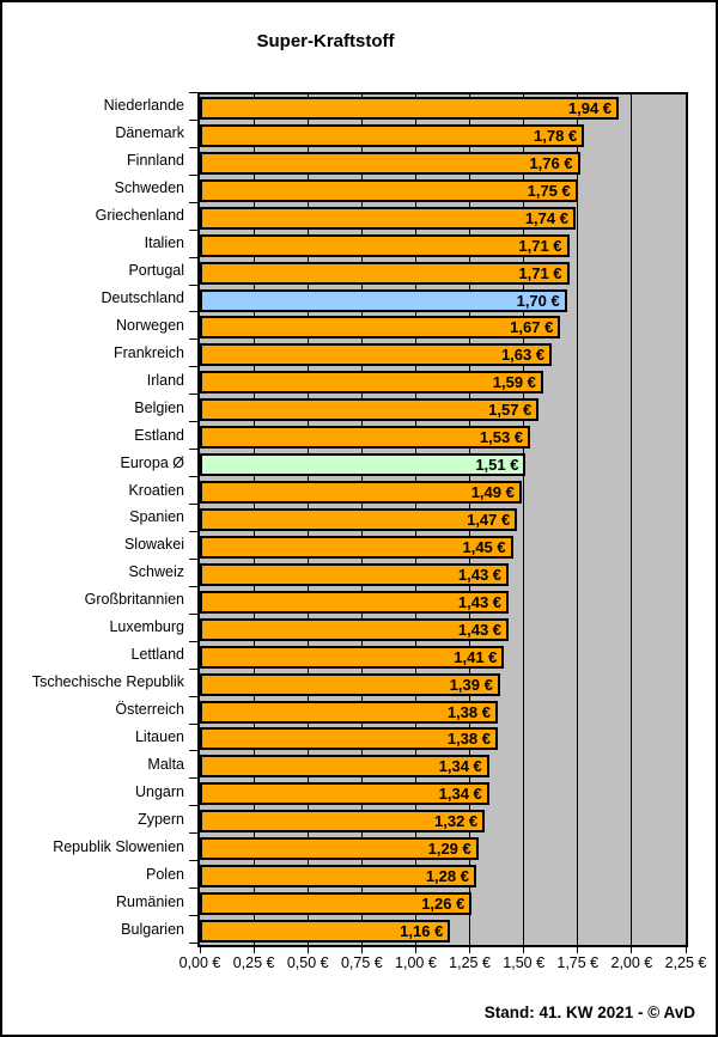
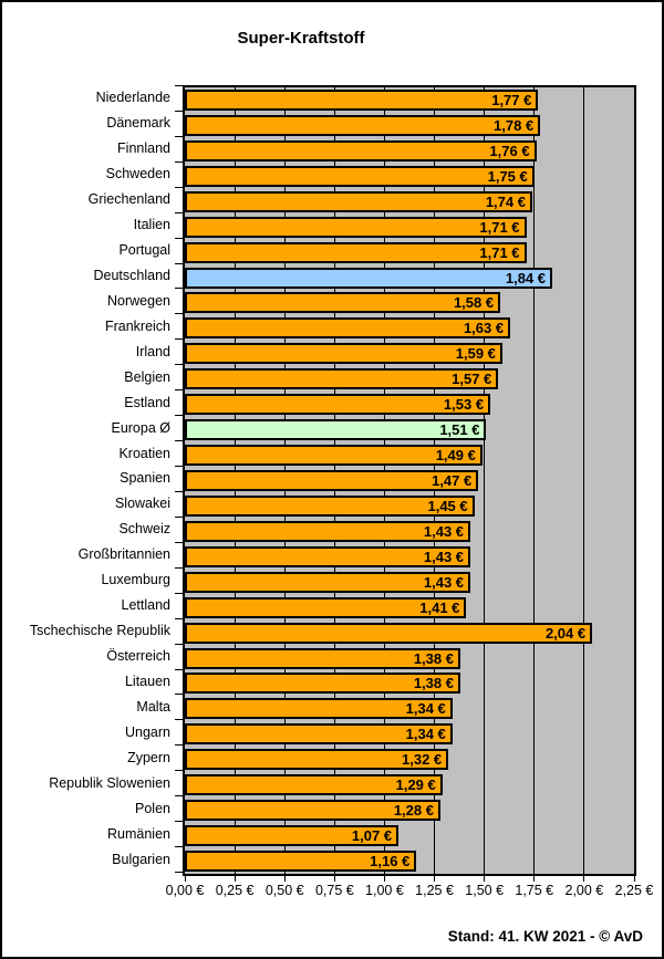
Niederlande: 1,94 -> 1,77
Deutschland: 1,70 -> 1,84
Norwegen: 1,67 -> 1,58
Tschechische Republik: 1,39 -> 2,04
Rumänien: 1,26 -> 1,07
